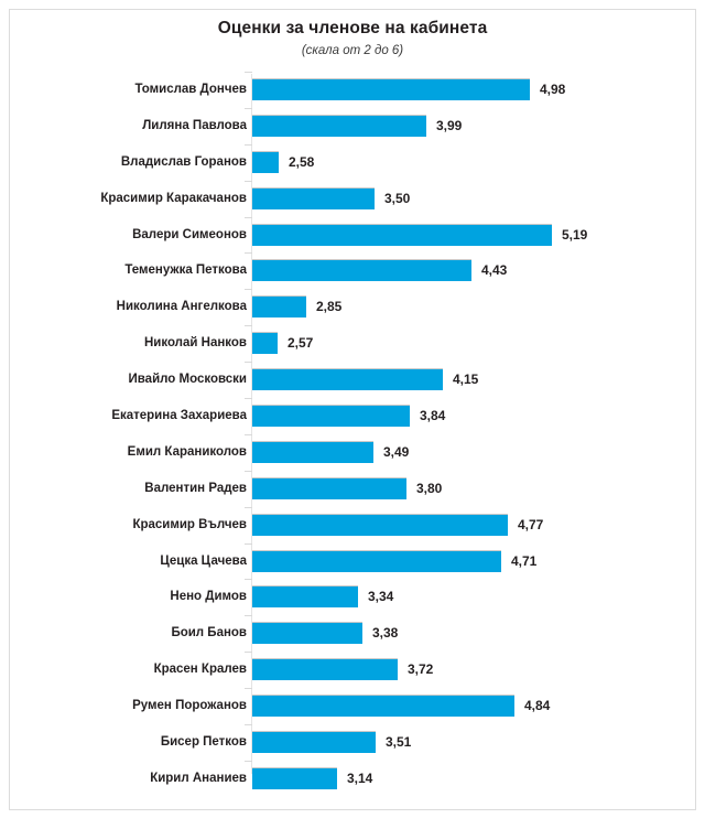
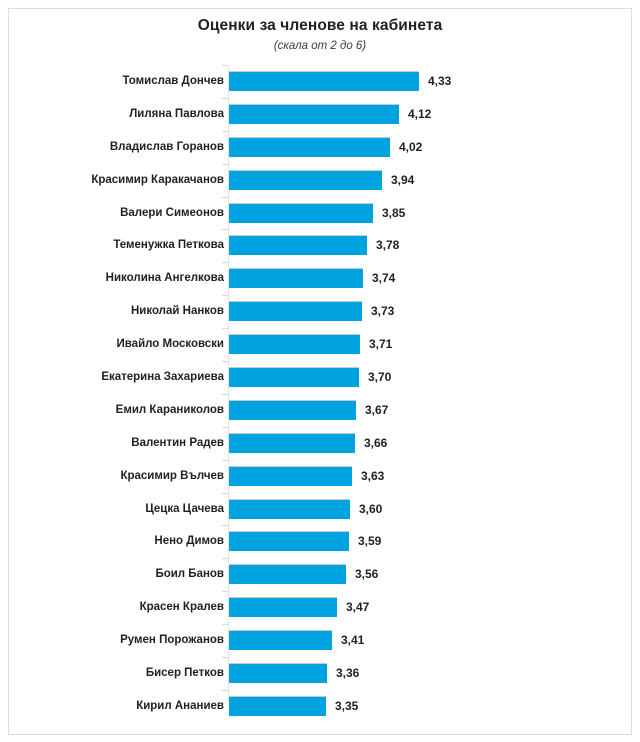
Томислав Дончев: 4,98 -> 4,33
Лиляна Павлова: 3,99 -> 4,12
Владислав Горанов: 2,58 -> 4,02
Красимир Каракачанов: 3,50 -> 3,94
Валери Симеонов: 5,19 -> 3,85
Теменужка Петкова: 4,43 -> 3,78
Николина Ангелкова: 2,85 -> 3,74
Николай Нанков: 2,57 -> 3,73
Ивайло Московски: 4,15 -> 3,71
Екатерина Захариева: 3,84 -> 3,70
Емил Караниколов: 3,49 -> 3,67
Валентин Радев: 3,80 -> 3,66
Красимир Вълчев: 4,77 -> 3,63
Цецка Цачева: 4,71 -> 3,60
Нено Димов: 3,34 -> 3,59
Боил Банов: 3,38 -> 3,56
Красен Кралев: 3,72 -> 3,47
Румен Порожанов: 4,84 -> 3,41
Бисер Петков: 3,51 -> 3,36
Кирил Ананиев: 3,14 -> 3,35
